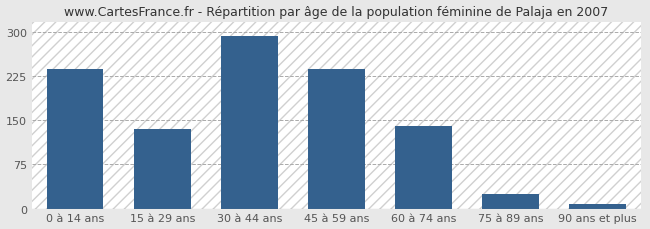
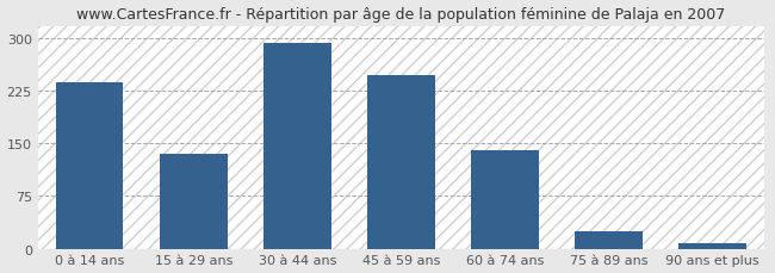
45 à 59 ans: 238 -> 248
